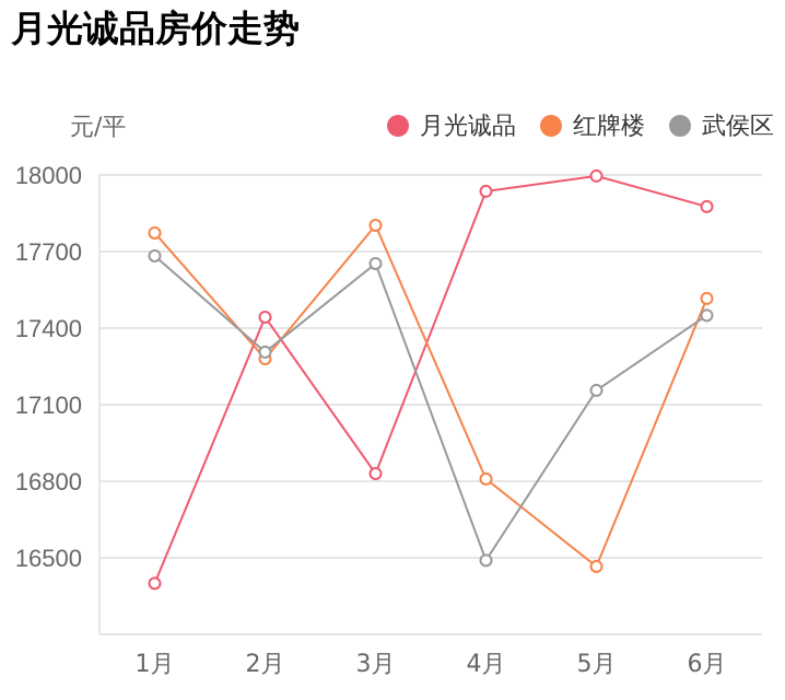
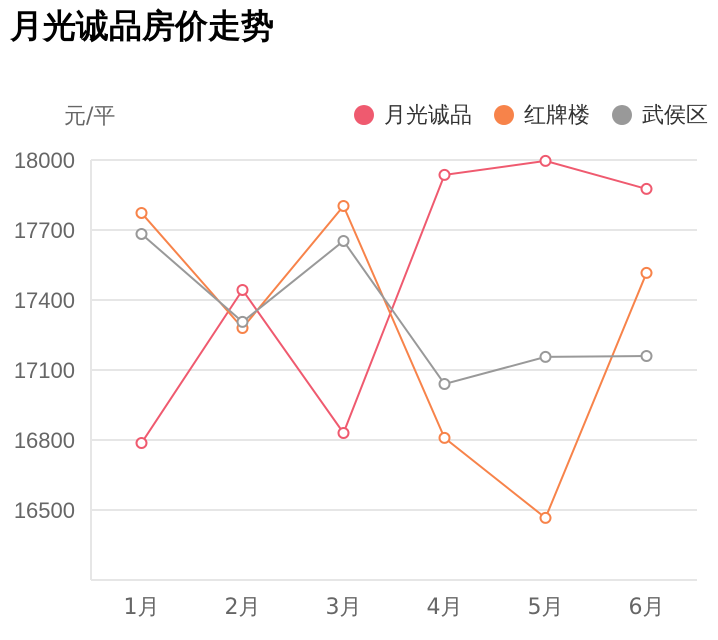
月光诚品/1月: 16400 -> 16790
武侯区/4月: 16490 -> 17040
武侯区/6月: 17450 -> 17160
